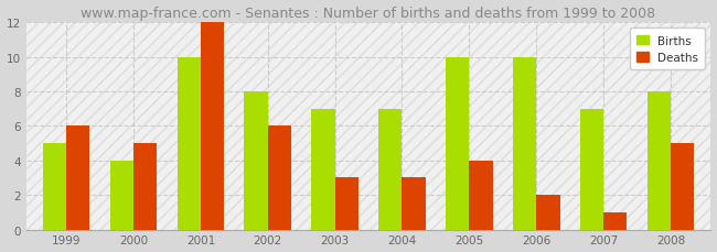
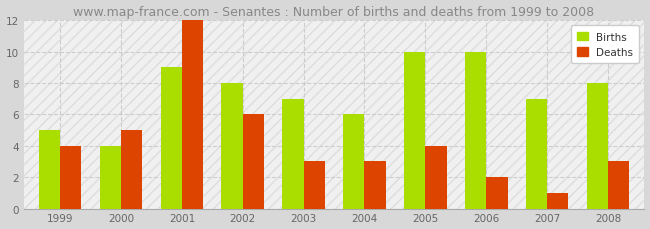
Deaths/1999: 6 -> 4
Births/2001: 10 -> 9
Births/2004: 7 -> 6
Deaths/2008: 5 -> 3
